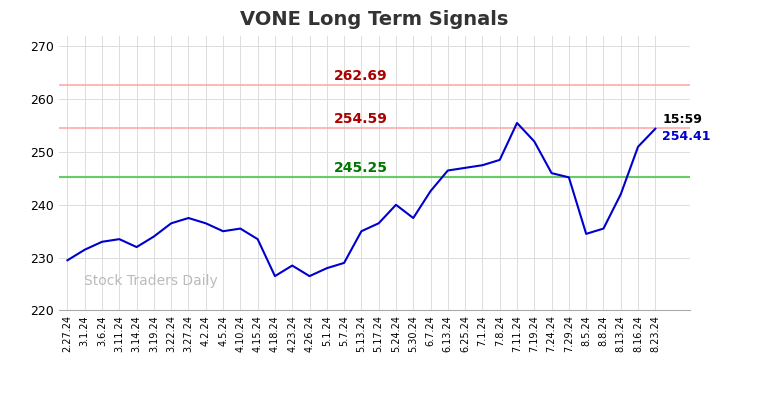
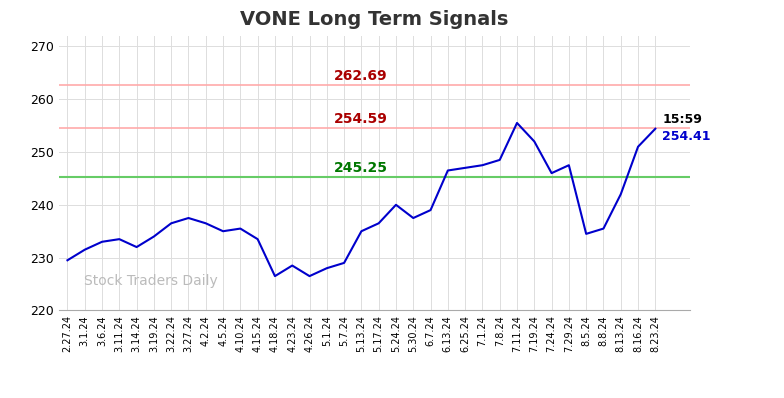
6.7.24: 242.6 -> 239.0
7.29.24: 245.2 -> 247.5
